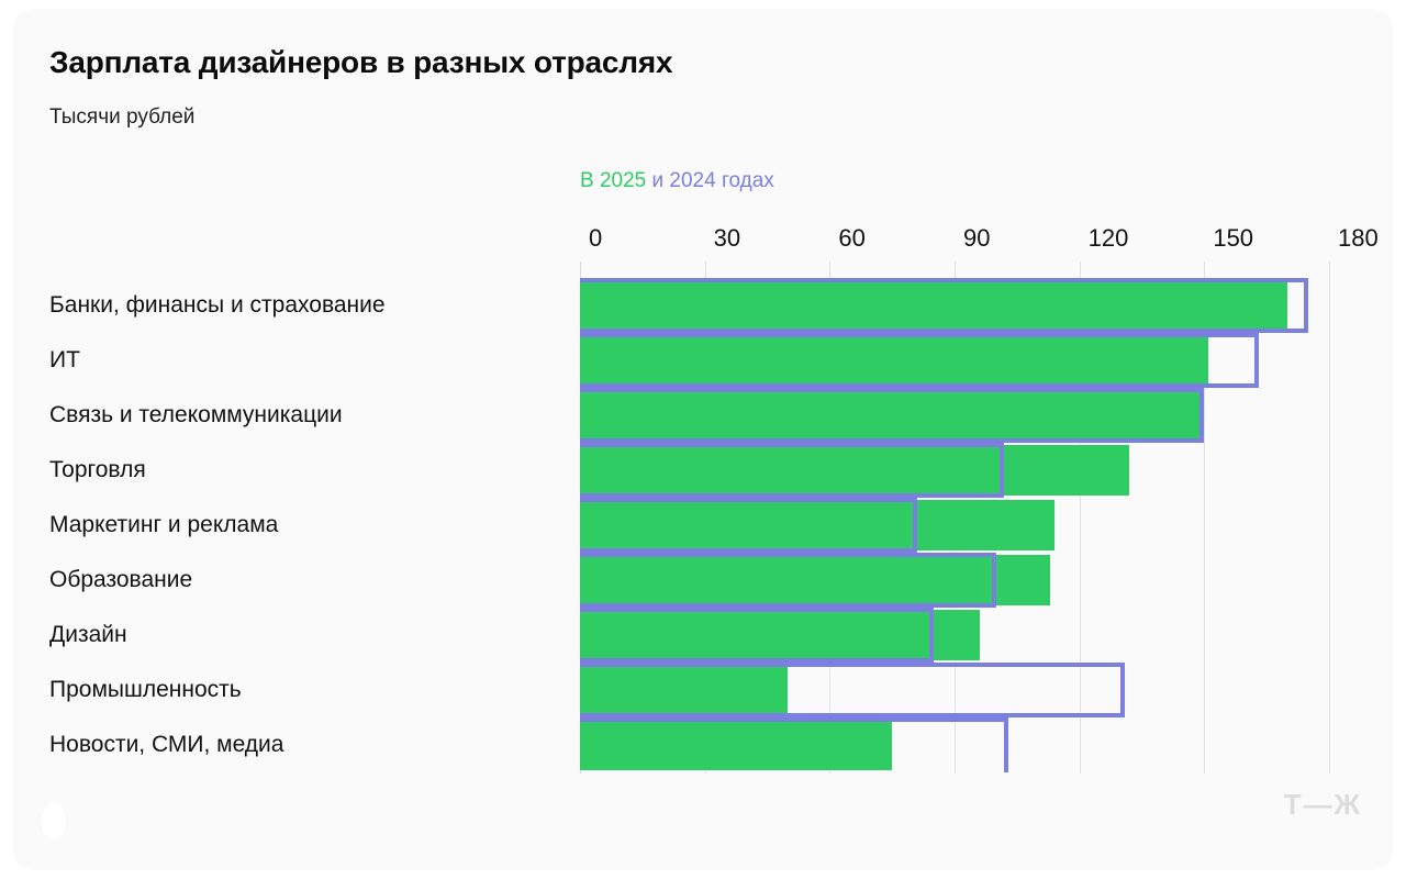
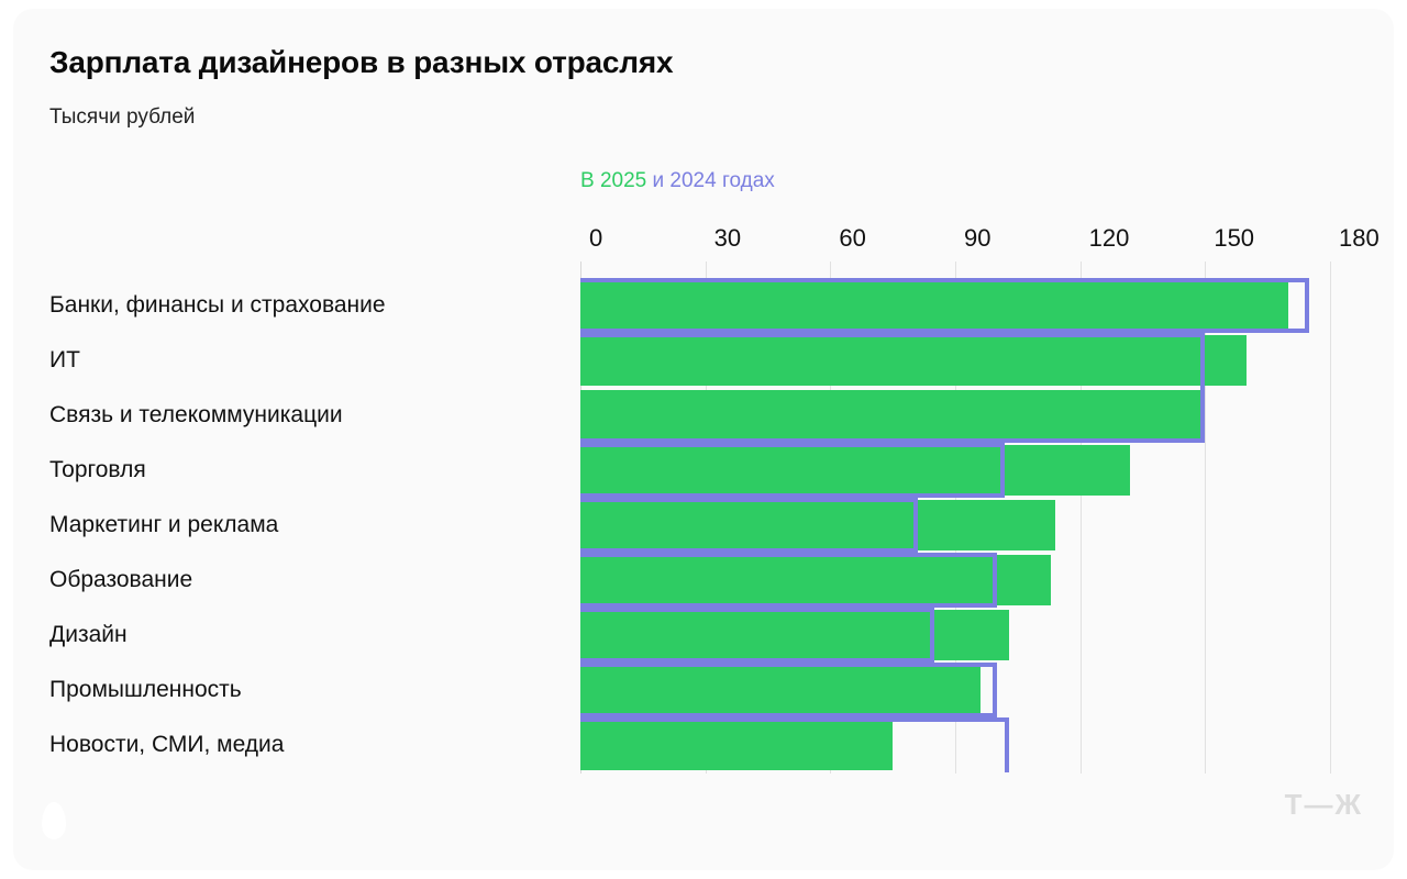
В 2025/ИТ: 151 -> 160
и 2024 годах/ИТ: 163 -> 150
В 2025/Дизайн: 96 -> 103
В 2025/Промышленность: 50 -> 96
и 2024 годах/Промышленность: 131 -> 100
